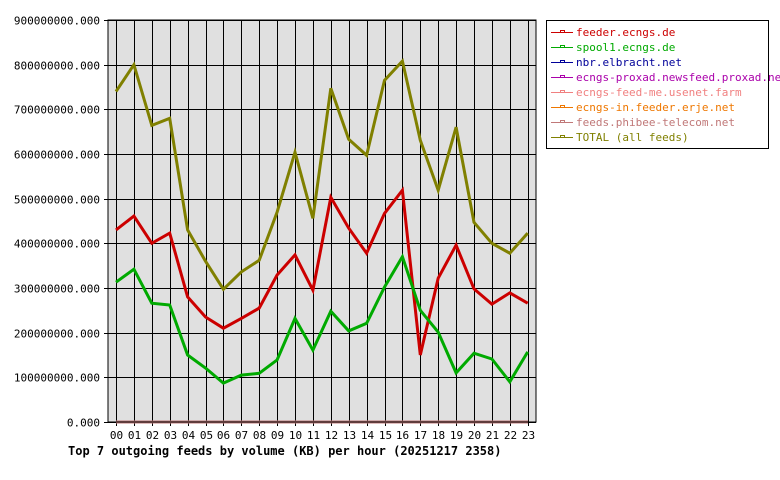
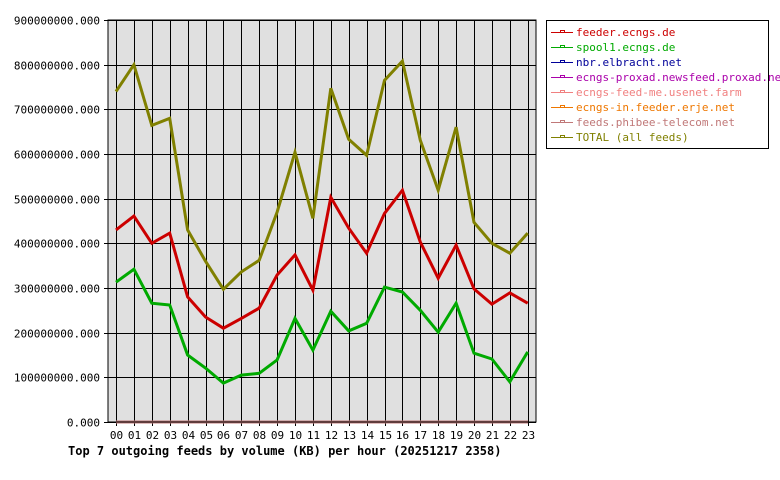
spool1.ecngs.de/16: 370000000 -> 290000000
feeder.ecngs.de/17: 150000000 -> 400000000
spool1.ecngs.de/19: 110000000 -> 270000000
